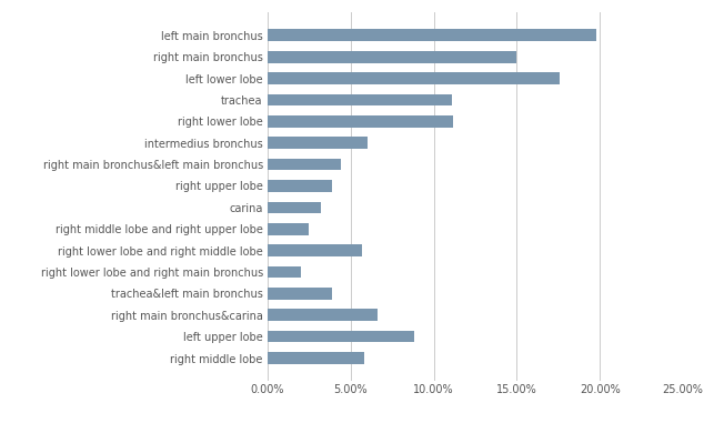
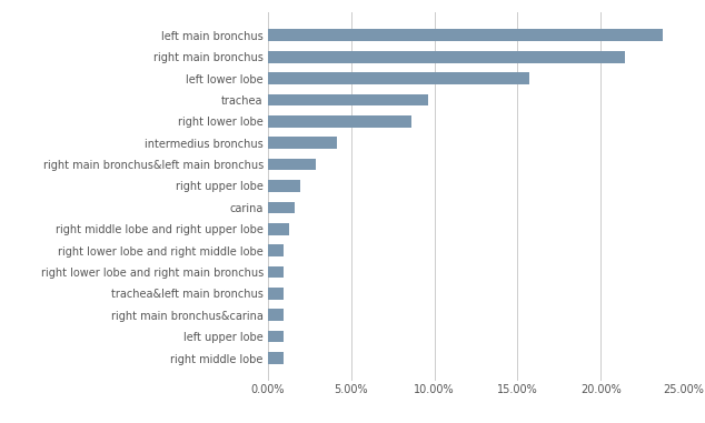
left main bronchus: 19.8% -> 23.7%
right main bronchus: 15.0% -> 21.5%
left lower lobe: 17.6% -> 15.7%
trachea: 11.1% -> 9.6%
right lower lobe: 11.2% -> 8.6%
intermedius bronchus: 6.0% -> 4.2%
right main bronchus&left main bronchus: 4.4% -> 2.9%
right upper lobe: 3.9% -> 1.9%
carina: 3.2% -> 1.6%
right middle lobe and right upper lobe: 2.5% -> 1.3%
right lower lobe and right middle lobe: 5.7% -> 1.0%
right lower lobe and right main bronchus: 2.0% -> 1.0%
trachea&left main bronchus: 3.9% -> 1.0%
right main bronchus&carina: 6.6% -> 1.0%
left upper lobe: 8.8% -> 1.0%
right middle lobe: 5.8% -> 1.0%
